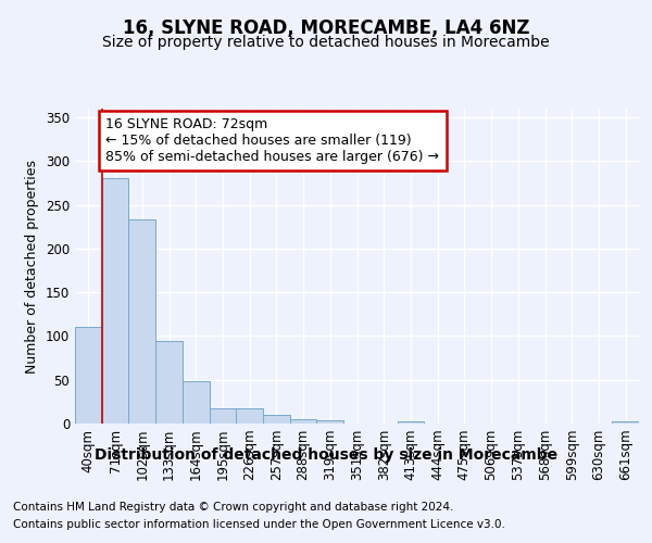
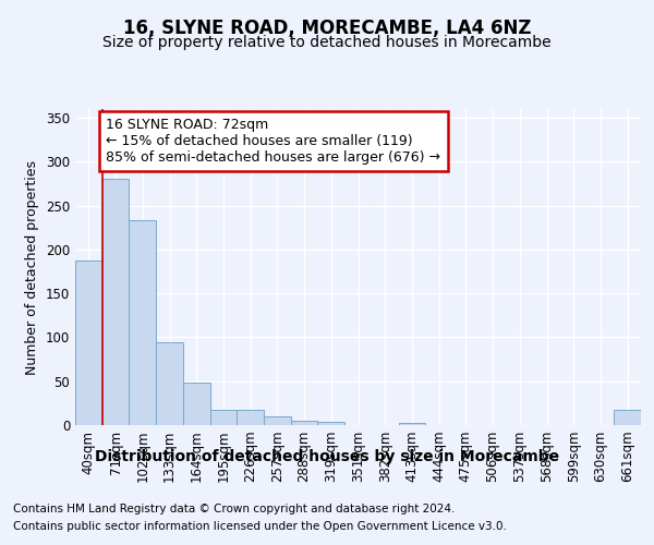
40sqm: 110 -> 188
661sqm: 3 -> 18
